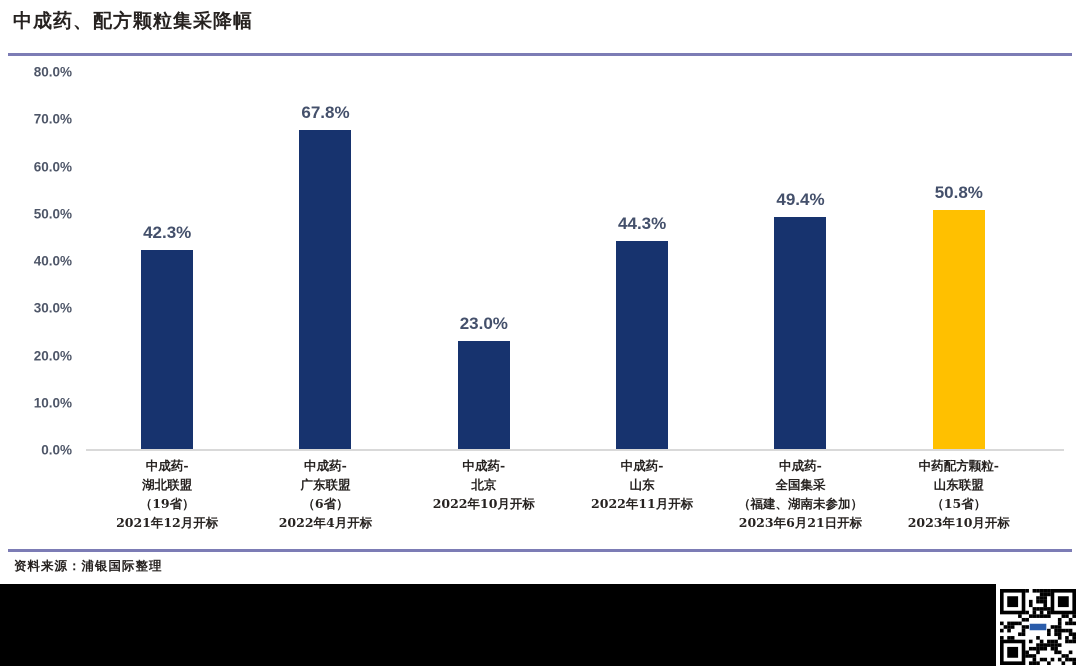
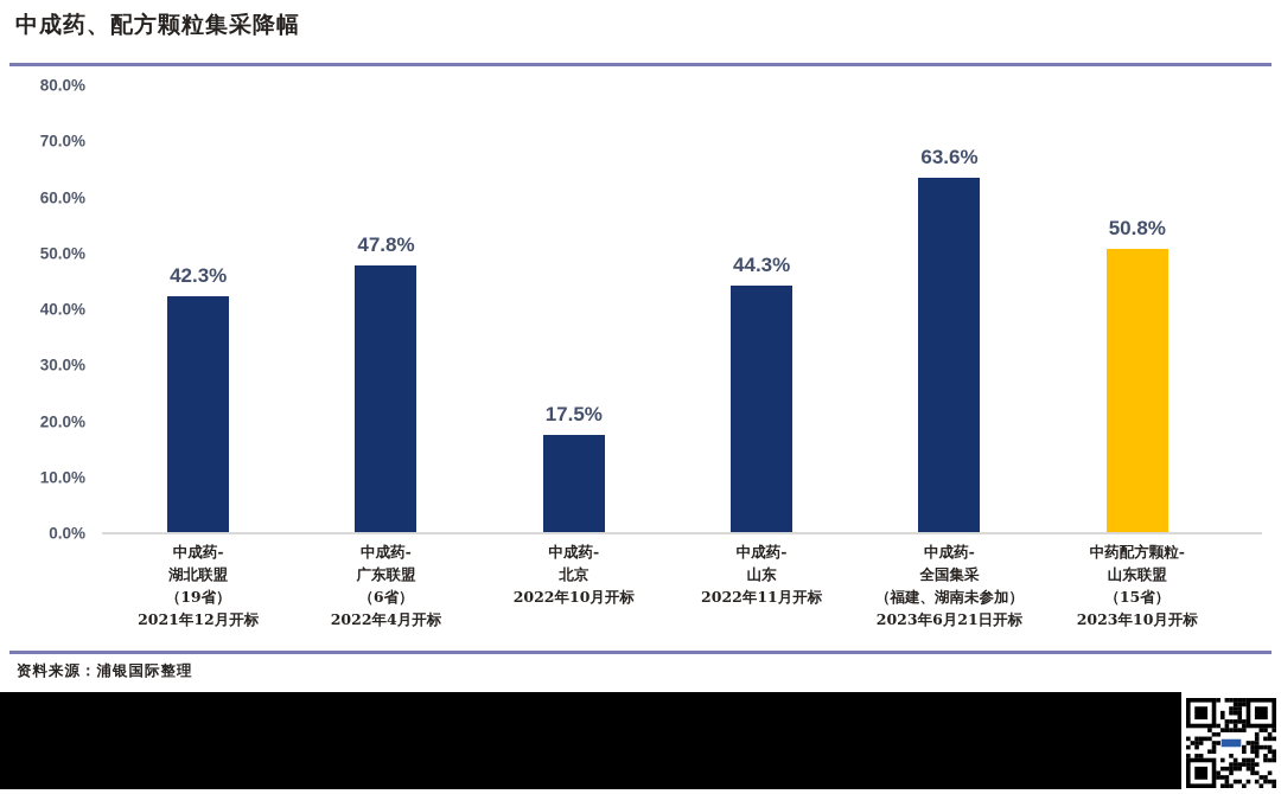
中成药- 广东联盟 （6省） 2022年4月开标: 67.8% -> 47.8%
中成药- 北京 2022年10月开标: 23.0% -> 17.5%
中成药- 全国集采 （福建、湖南未参加） 2023年6月21日开标: 49.4% -> 63.6%
